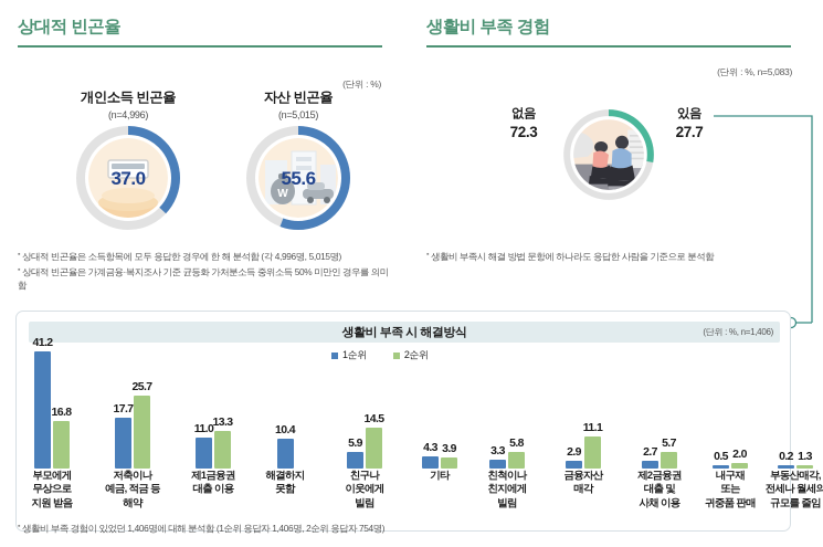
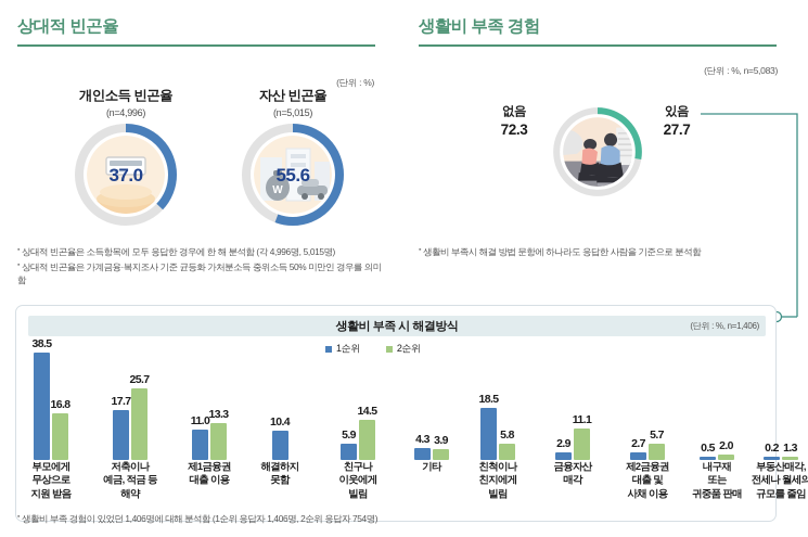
1순위/부모에게 무상으로 지원 받음: 41.2 -> 38.5
1순위/친척이나 친지에게 빌림: 3.3 -> 18.5
